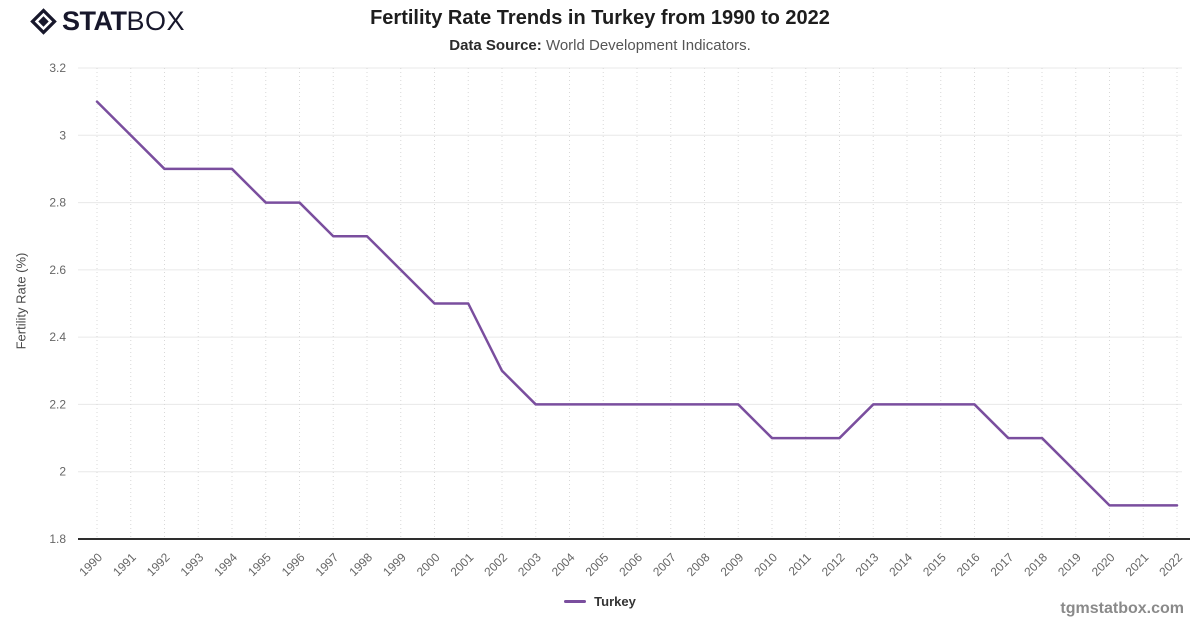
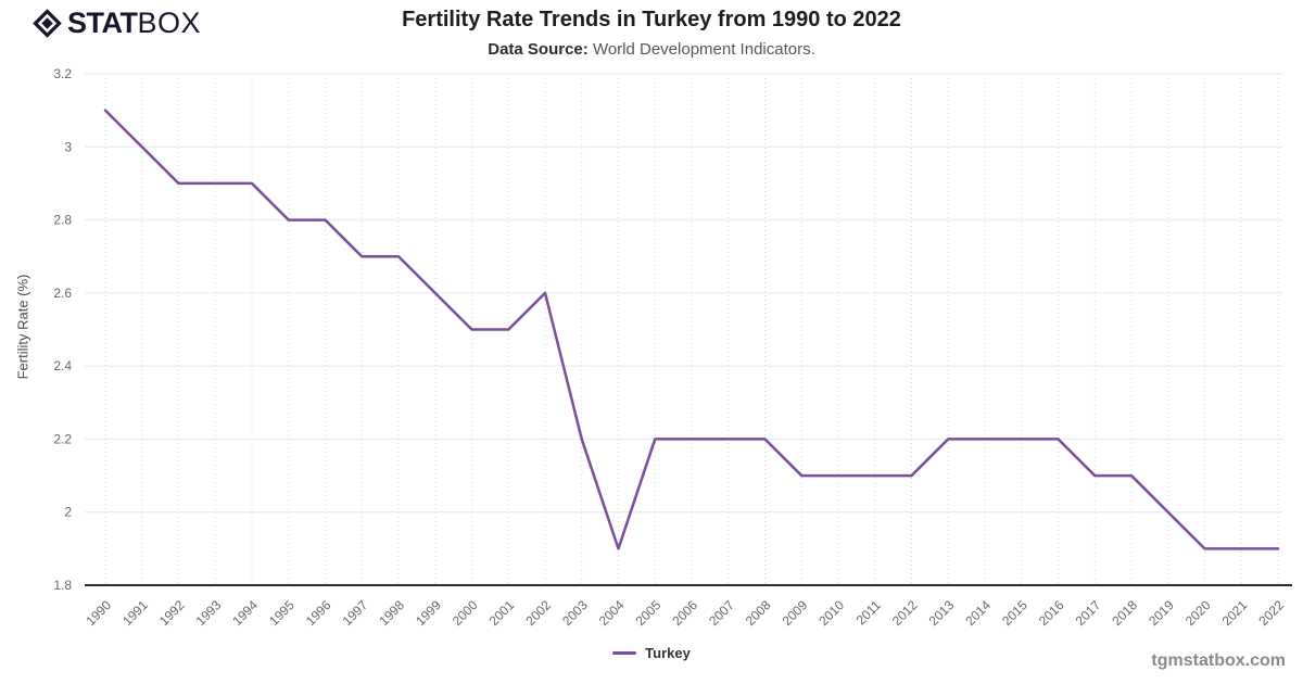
2002: 2.3 -> 2.6
2004: 2.2 -> 1.9
2009: 2.2 -> 2.1
